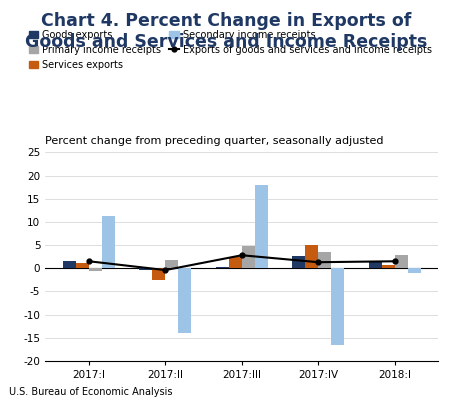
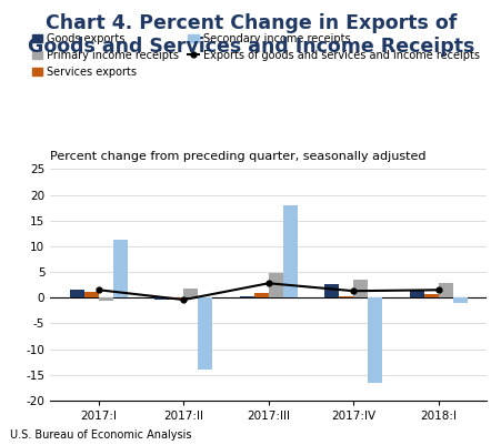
Services exports/2017:II: -2.5 -> -0.3
Services exports/2017:III: 2.5 -> 1.0
Services exports/2017:IV: 5.0 -> 0.3
